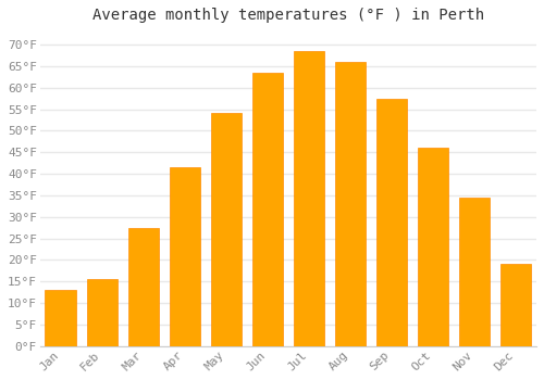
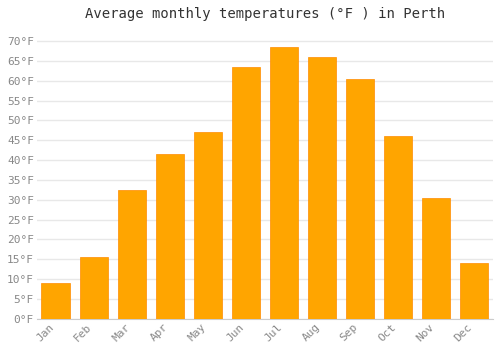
Jan: 13.0°F -> 9.0°F
Mar: 27.5°F -> 32.5°F
May: 54.0°F -> 47.0°F
Sep: 57.5°F -> 60.5°F
Nov: 34.5°F -> 30.5°F
Dec: 19.0°F -> 14.0°F
